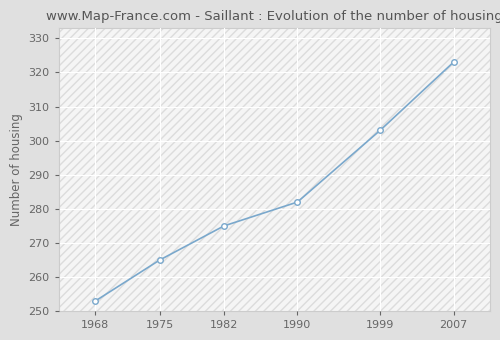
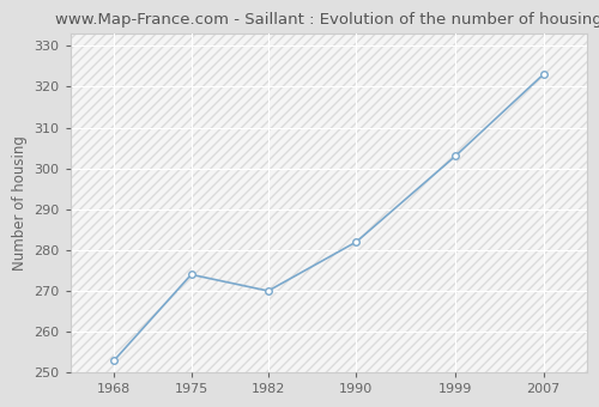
1975: 265 -> 274
1982: 275 -> 270
